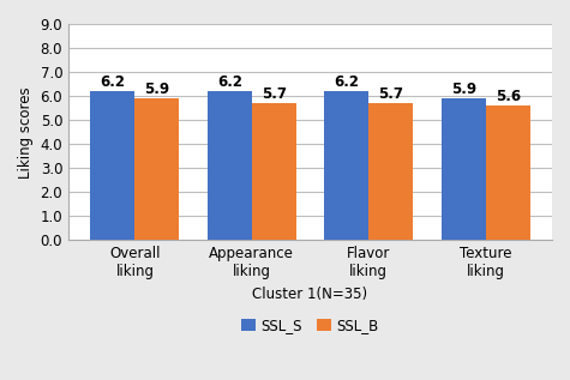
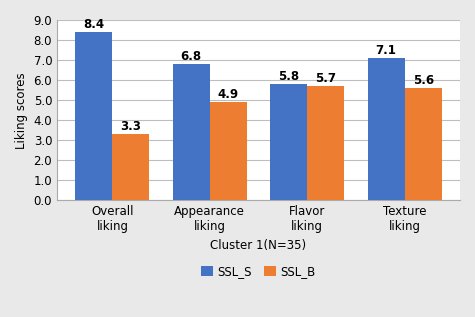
SSL_S/Overall liking: 6.2 -> 8.4
SSL_B/Overall liking: 5.9 -> 3.3
SSL_S/Appearance liking: 6.2 -> 6.8
SSL_B/Appearance liking: 5.7 -> 4.9
SSL_S/Flavor liking: 6.2 -> 5.8
SSL_S/Texture liking: 5.9 -> 7.1
